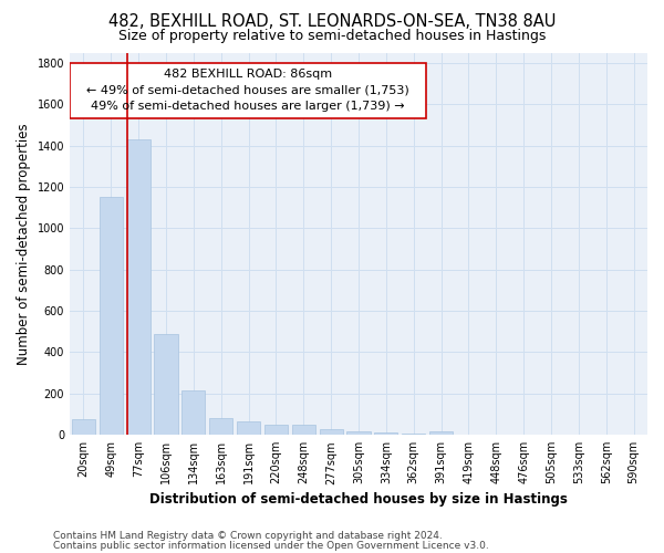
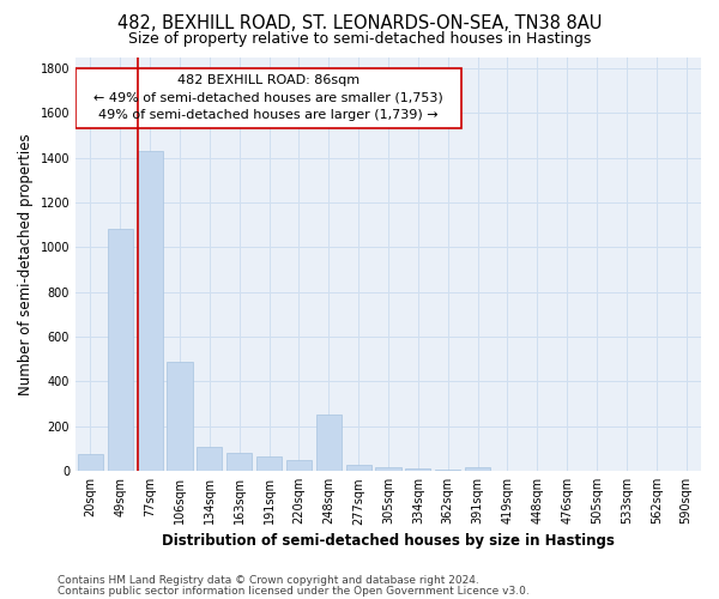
49sqm: 1150 -> 1080
134sqm: 220 -> 110
248sqm: 50 -> 250
